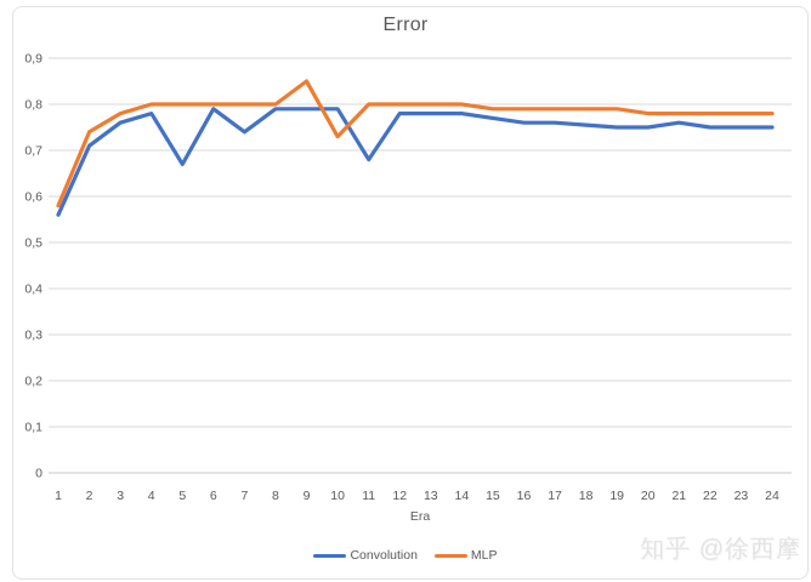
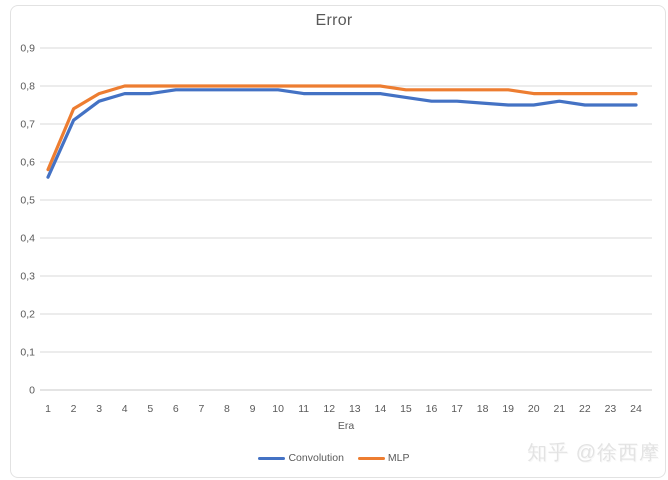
Convolution/5: 0,67 -> 0,78
Convolution/7: 0,74 -> 0,79
MLP/9: 0,85 -> 0,80
MLP/10: 0,73 -> 0,80
Convolution/11: 0,68 -> 0,78
